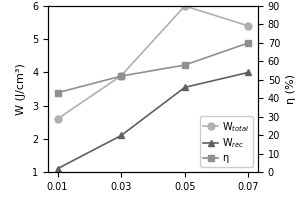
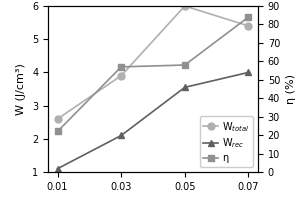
η/0.01: 43 -> 22
η/0.03: 52 -> 57
η/0.07: 70 -> 84
